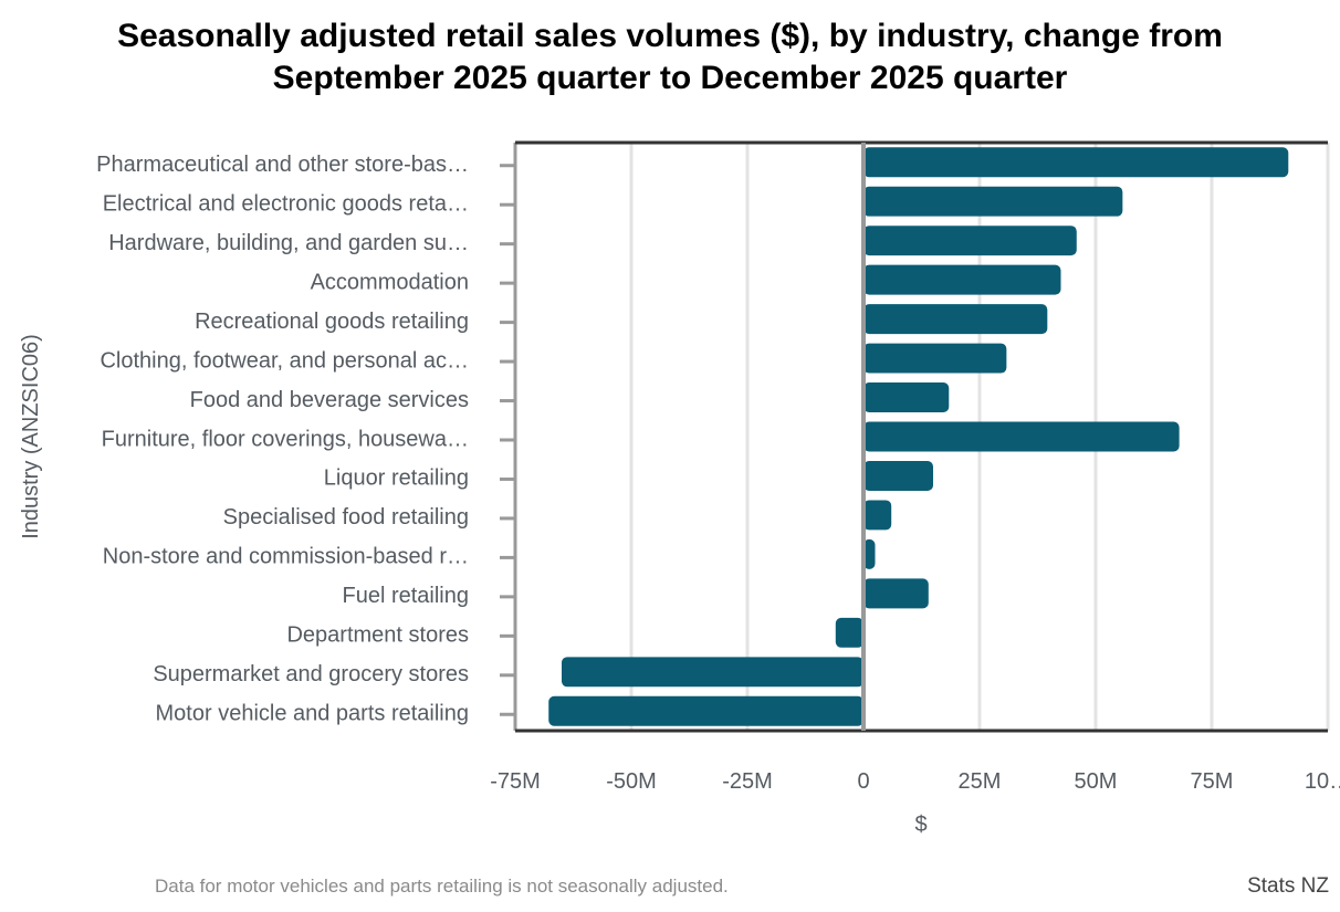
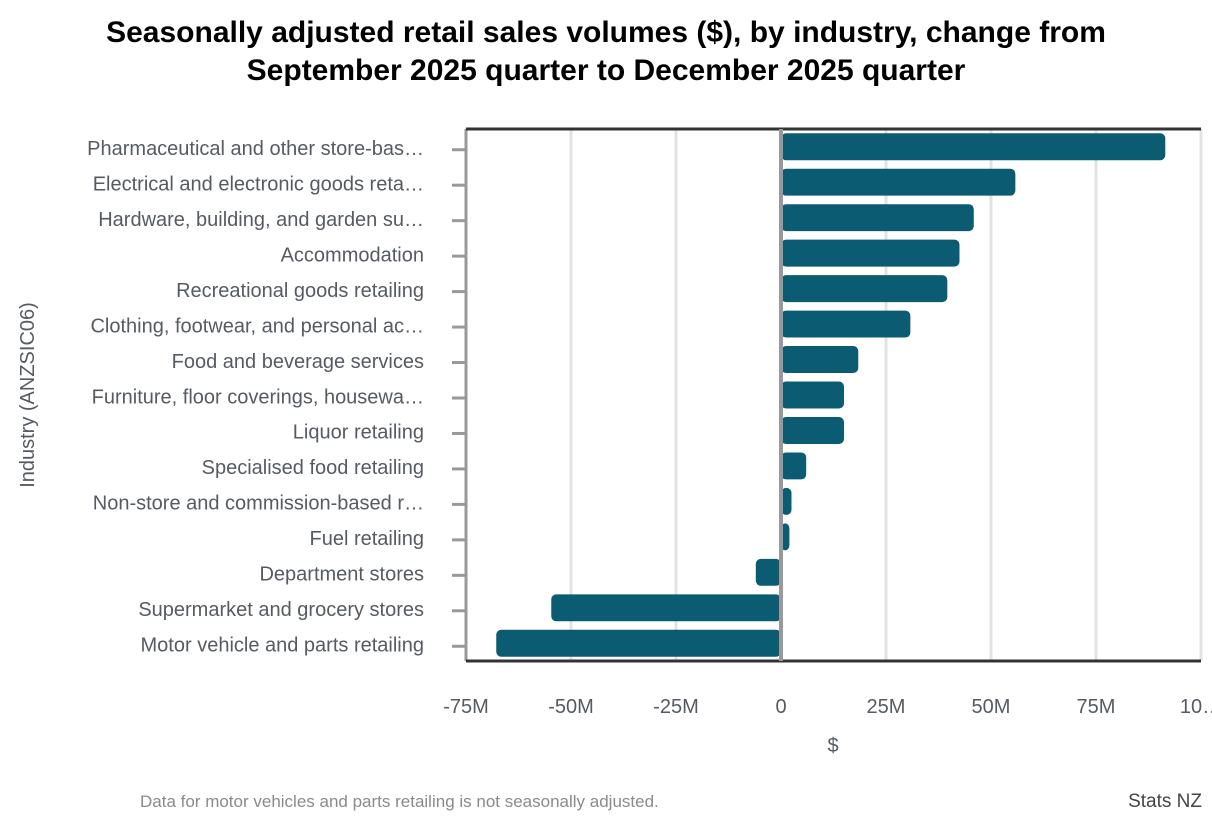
Furniture, floor coverings, housewa…: 68M -> 15M
Fuel retailing: 14M -> 2M
Supermarket and grocery stores: -65M -> -55M
